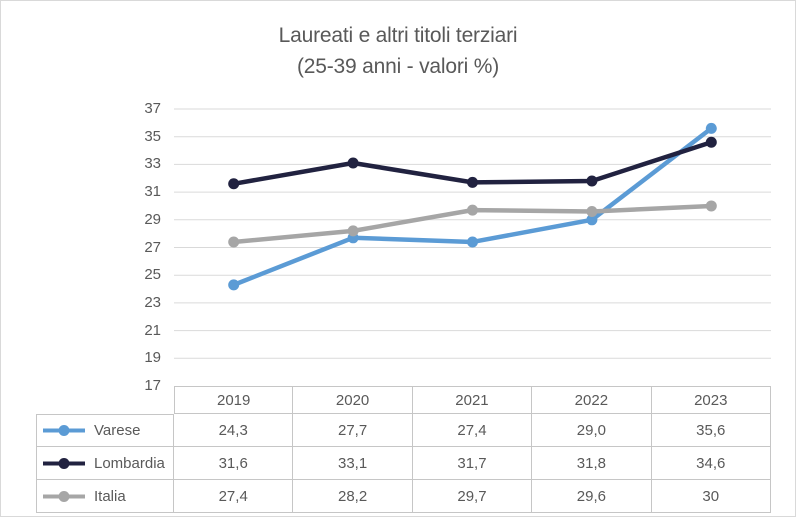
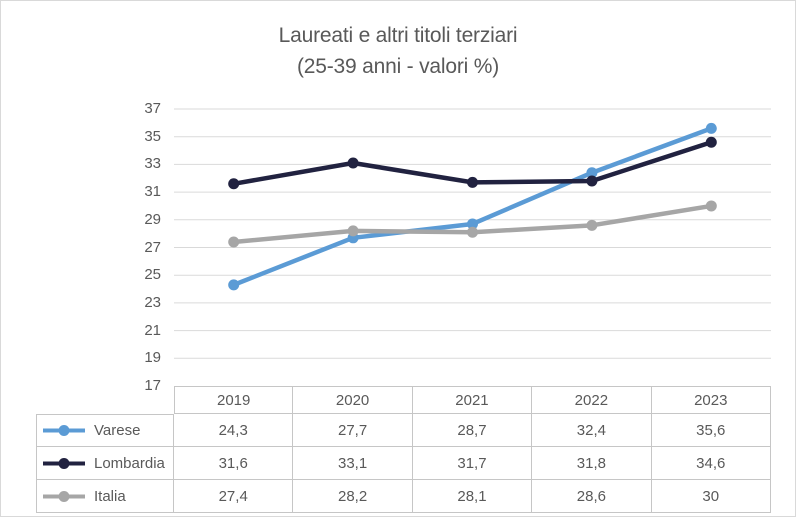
Varese/2021: 27,4 -> 28,7
Italia/2021: 29,7 -> 28,1
Varese/2022: 29,0 -> 32,4
Italia/2022: 29,6 -> 28,6
